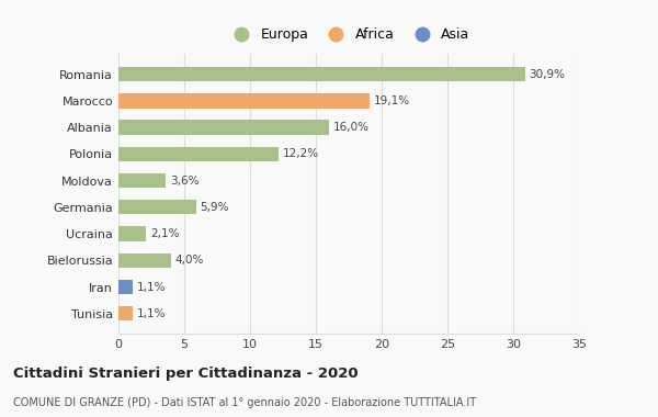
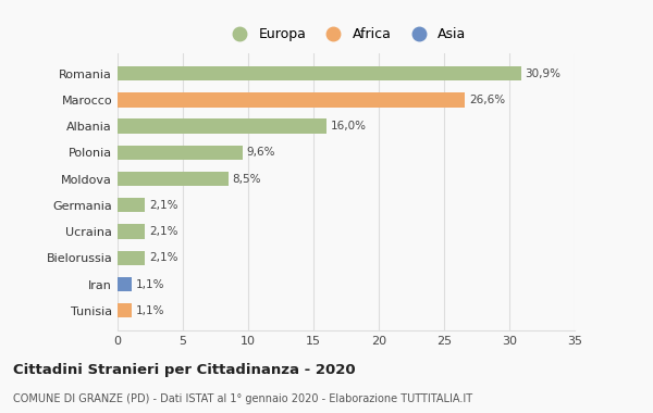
Marocco: 19,1% -> 26,6%
Polonia: 12,2% -> 9,6%
Moldova: 3,6% -> 8,5%
Germania: 5,9% -> 2,1%
Bielorussia: 4,0% -> 2,1%
